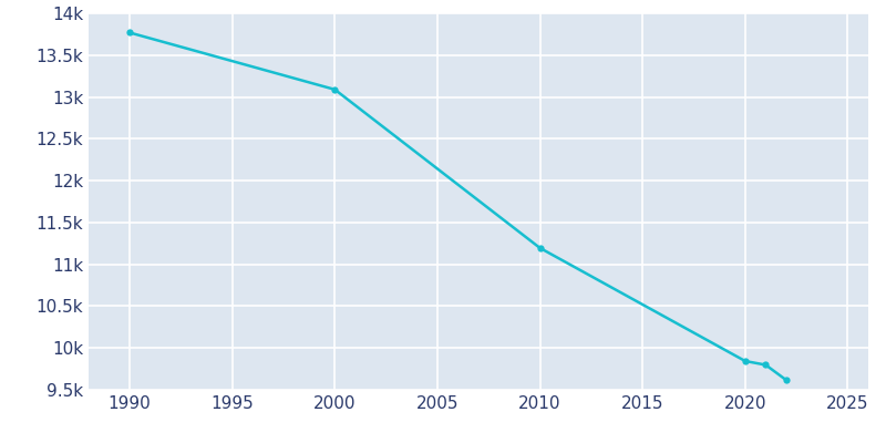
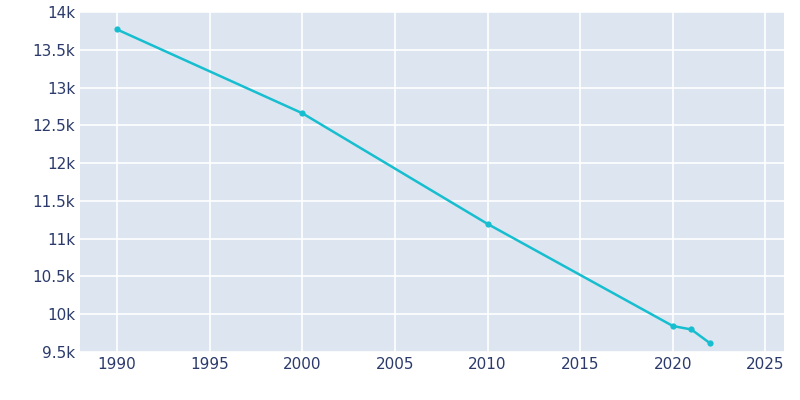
2000: 13.09k -> 12.66k
